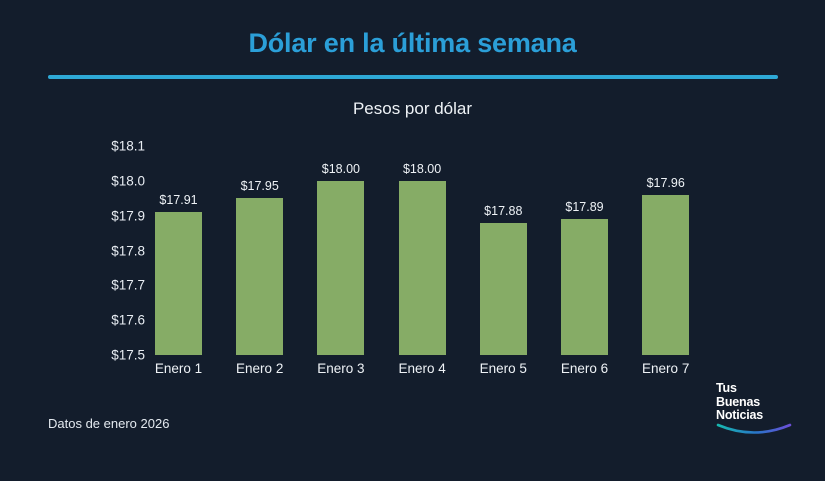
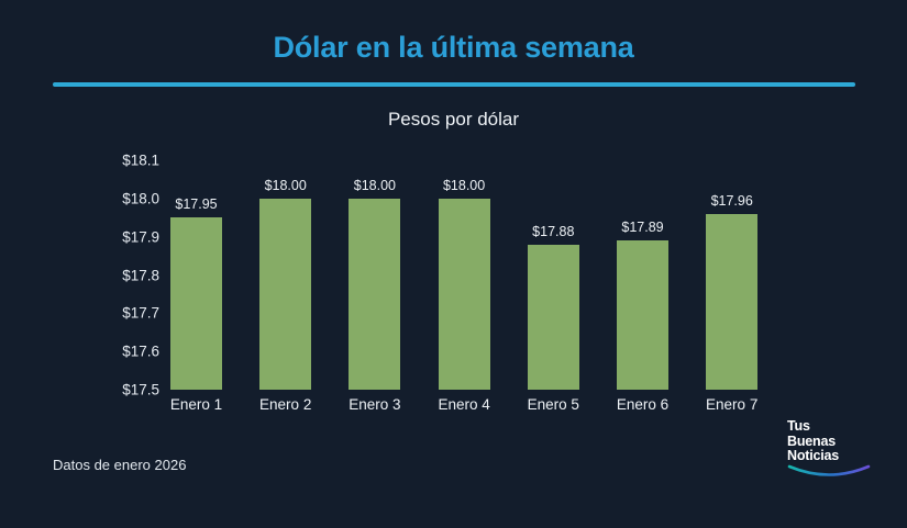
Enero 1: $17.91 -> $17.95
Enero 2: $17.95 -> $18.00
